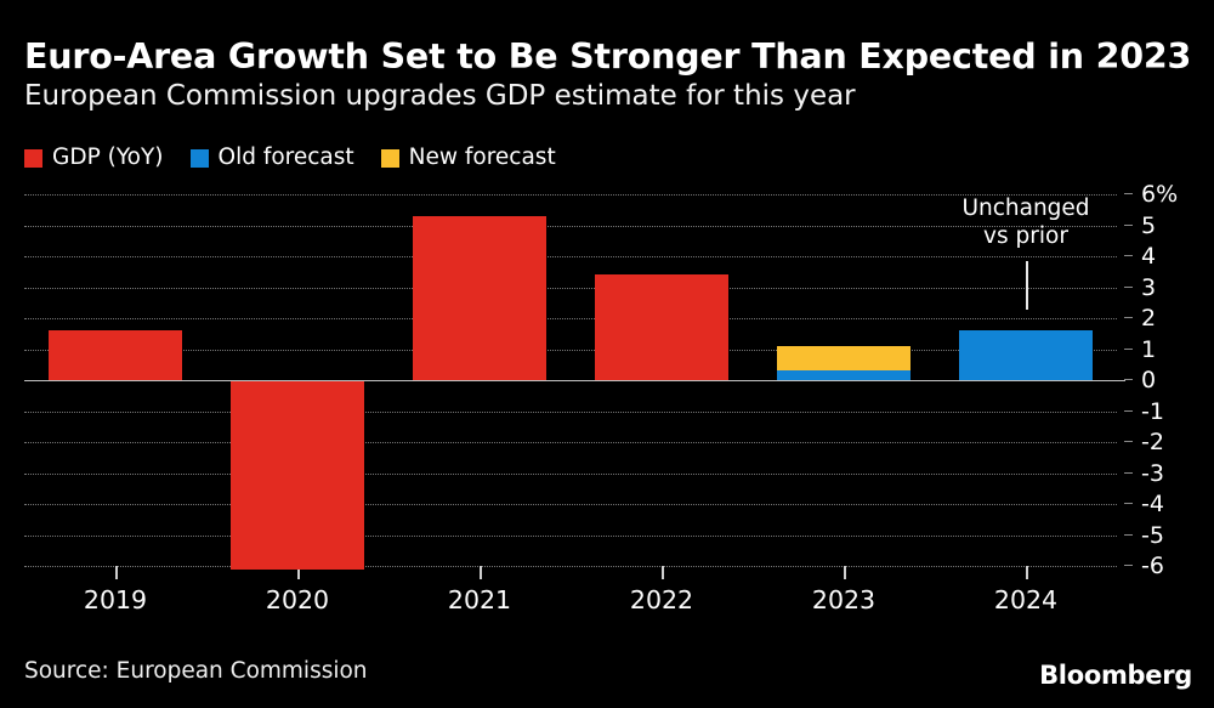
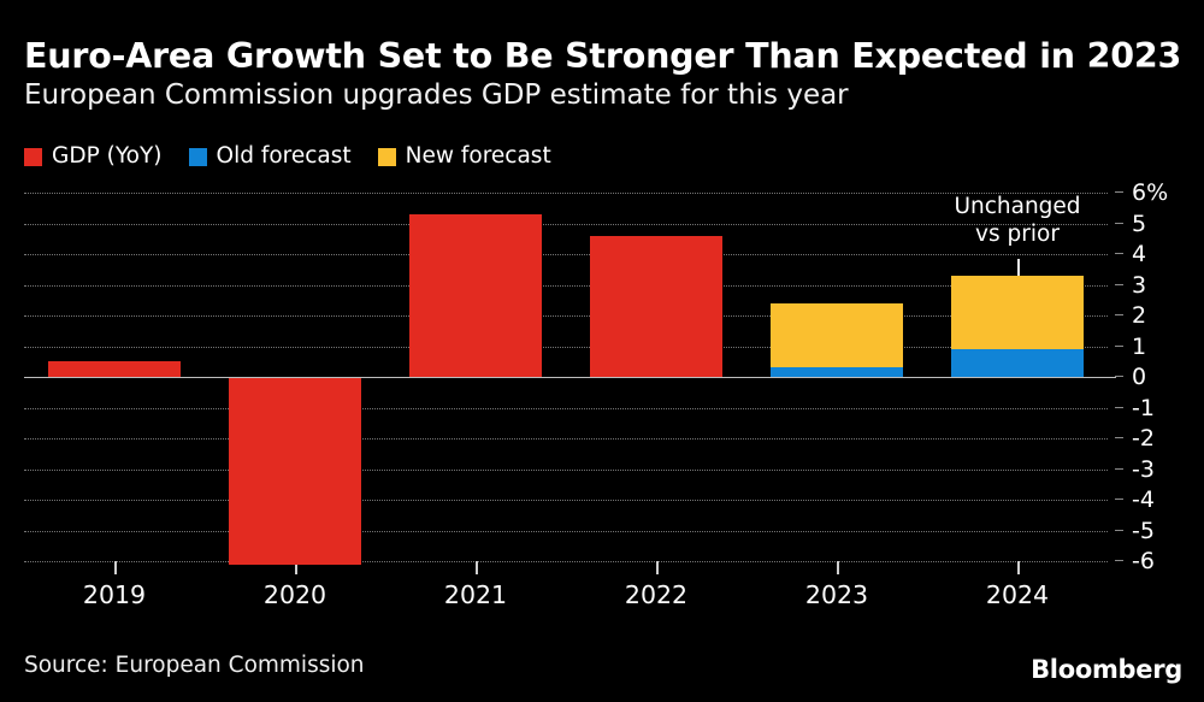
GDP (YoY)/2019: 1.6% -> 0.5%
GDP (YoY)/2022: 3.4% -> 4.6%
New forecast/2023: 1.1% -> 2.4%
Old forecast/2024: 1.6% -> 0.9%
New forecast/2024: 1.6% -> 3.3%
